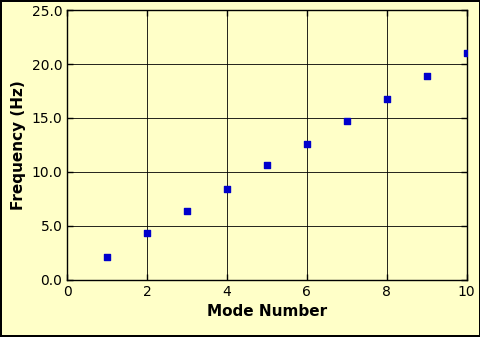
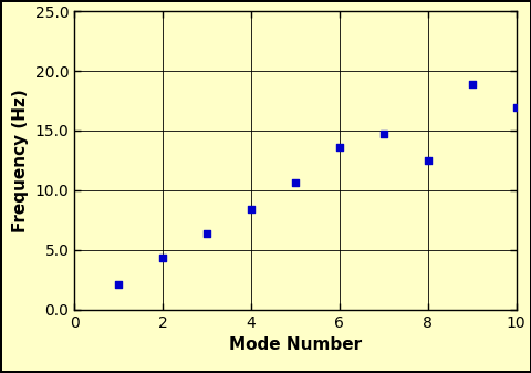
6: 12.6 -> 13.6
8: 16.8 -> 12.5
10: 21.0 -> 16.9
